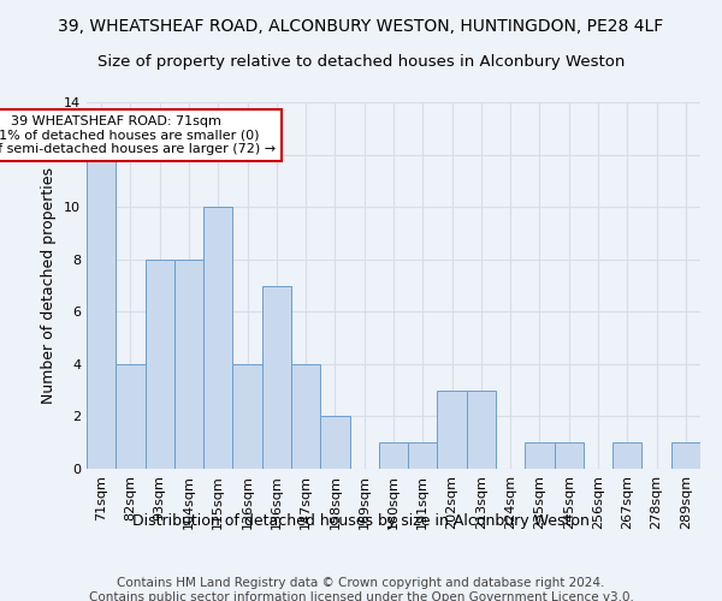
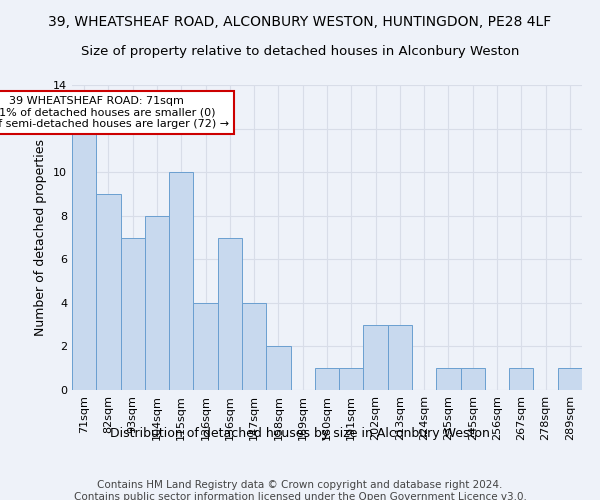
82sqm: 4 -> 9
93sqm: 8 -> 7
